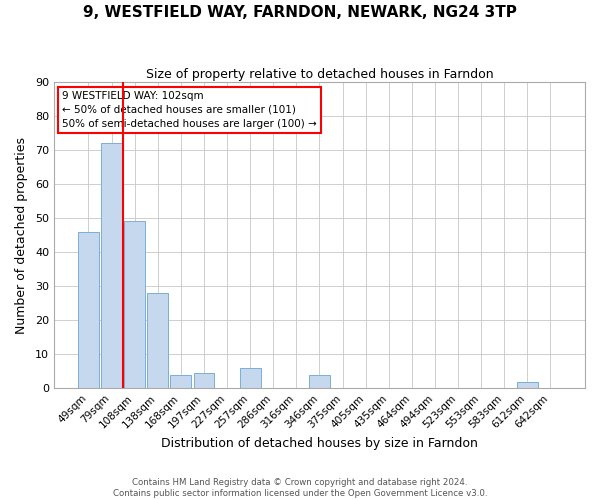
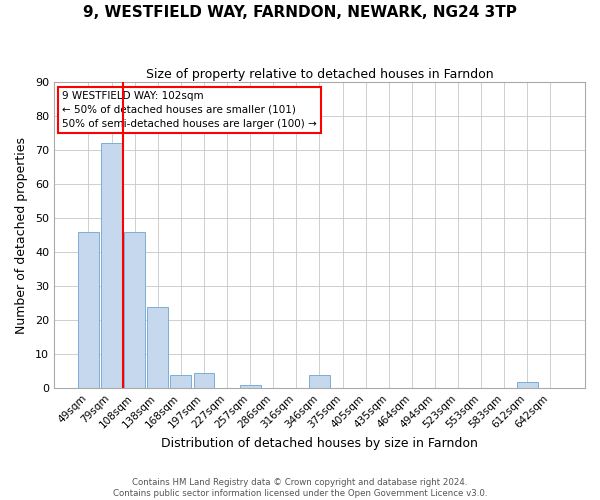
108sqm: 49.0 -> 46.0
138sqm: 28.0 -> 24.0
257sqm: 6.0 -> 1.0
